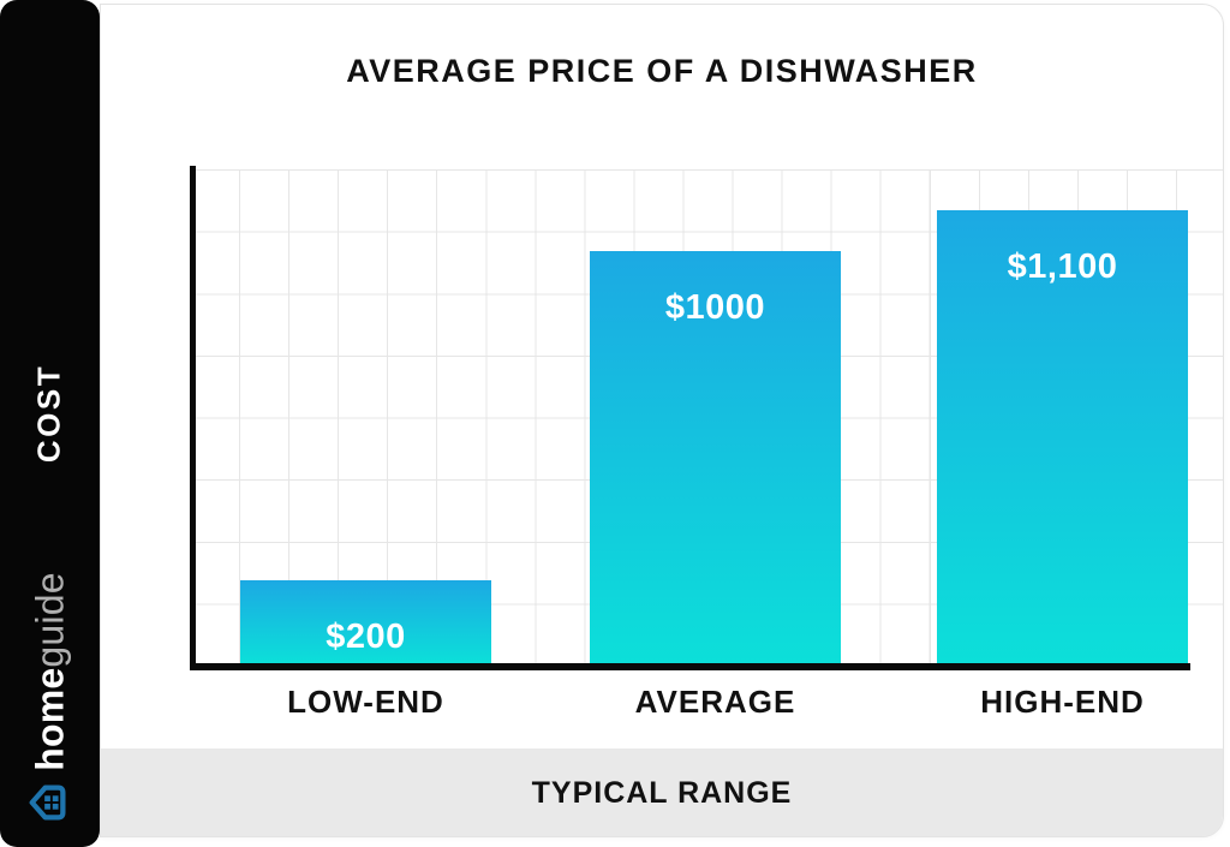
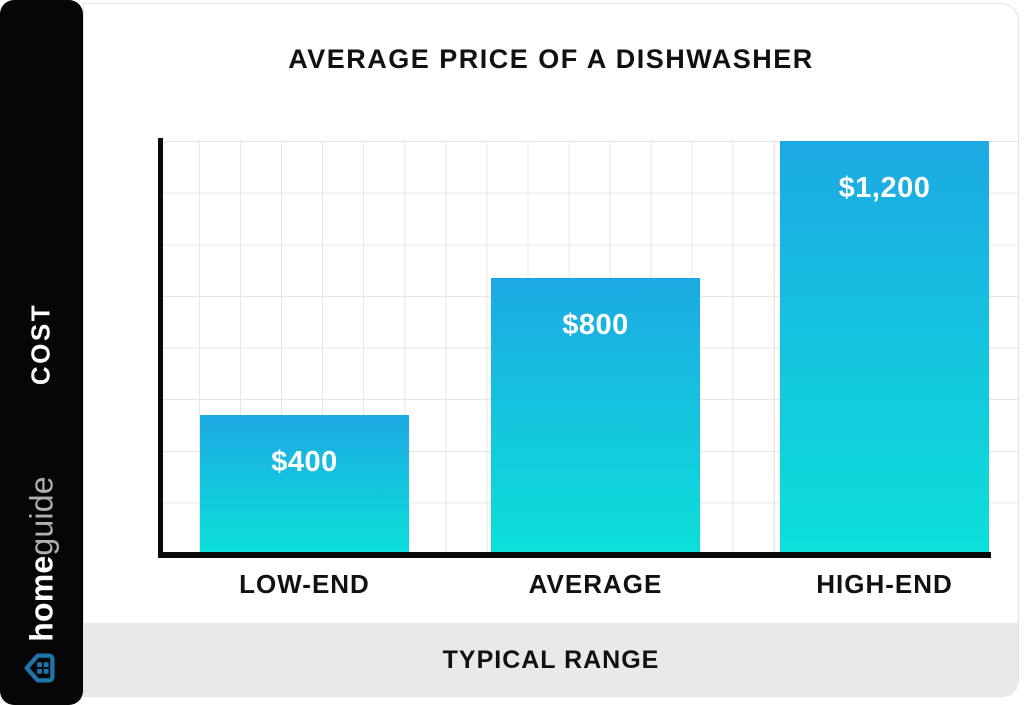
LOW-END: $200 -> $400
AVERAGE: $1000 -> $800
HIGH-END: $1,100 -> $1,200
